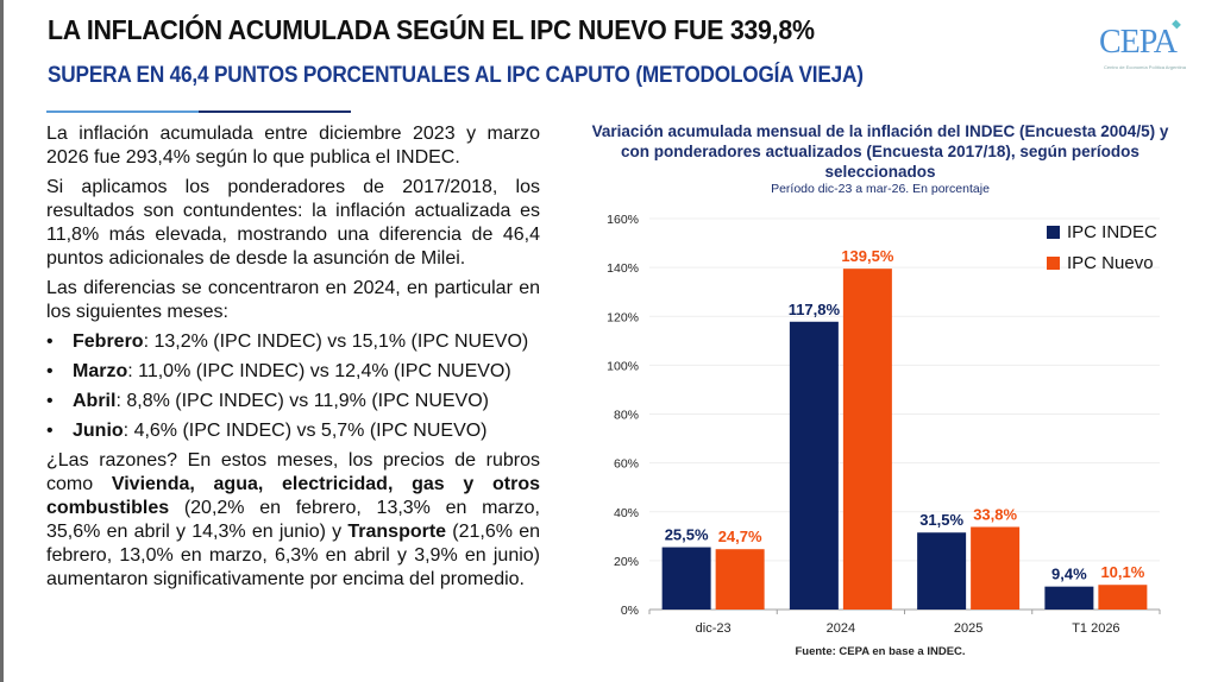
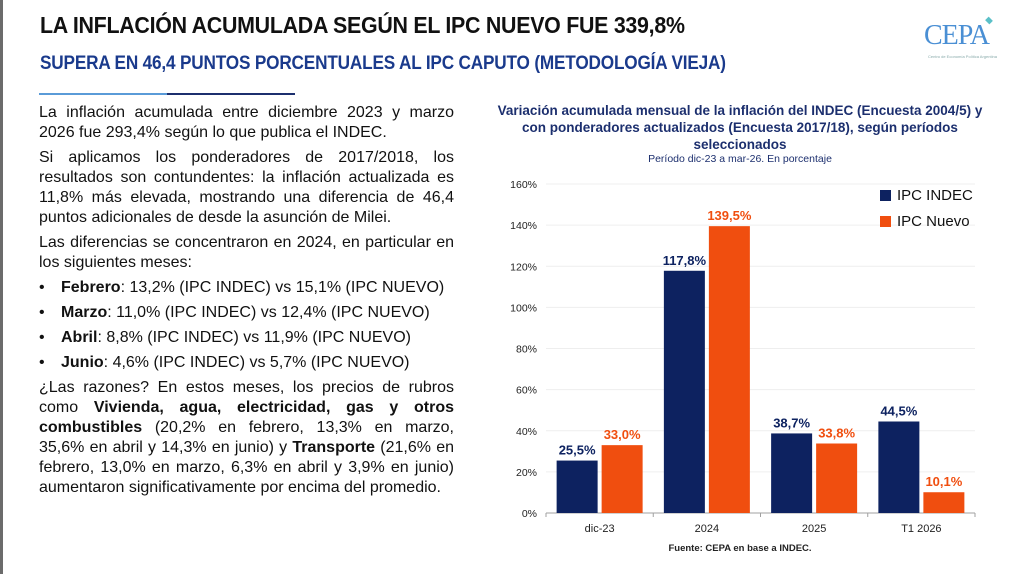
IPC Nuevo/dic-23: 24,7% -> 33,0%
IPC INDEC/2025: 31,5% -> 38,7%
IPC INDEC/T1 2026: 9,4% -> 44,5%
